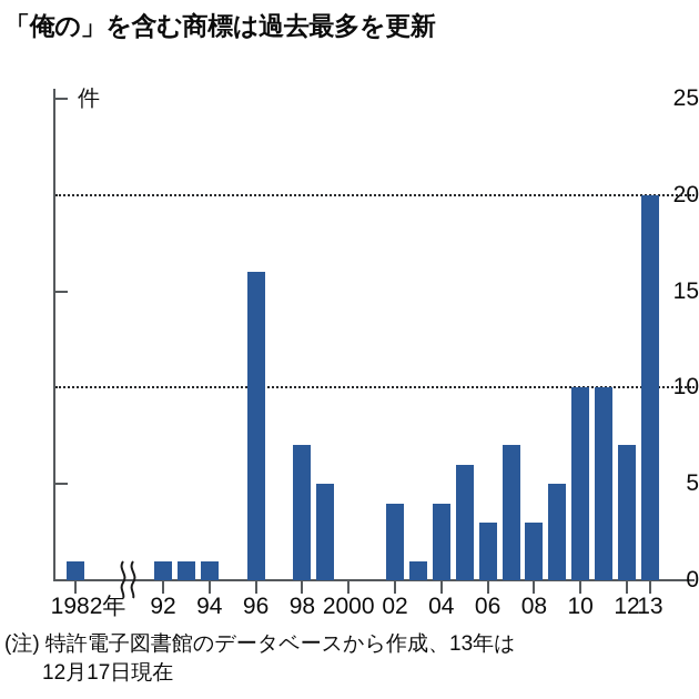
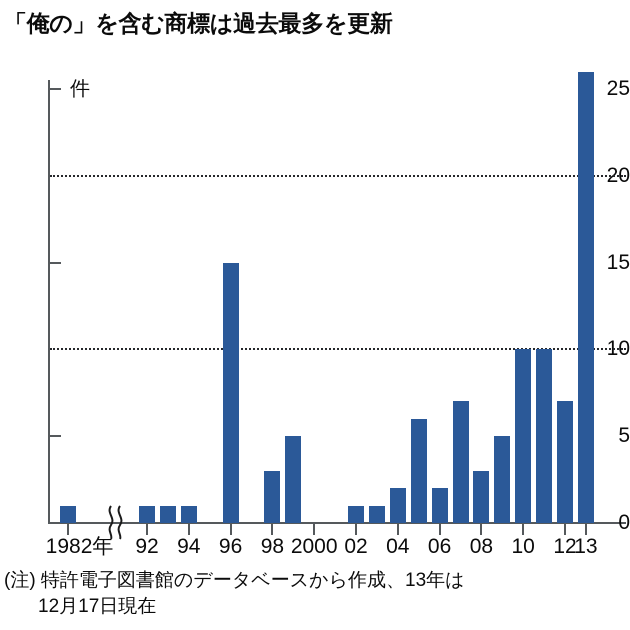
96: 16 -> 15
98: 7 -> 3
02: 4 -> 1
04: 4 -> 2
06: 3 -> 2
13: 20 -> 26
